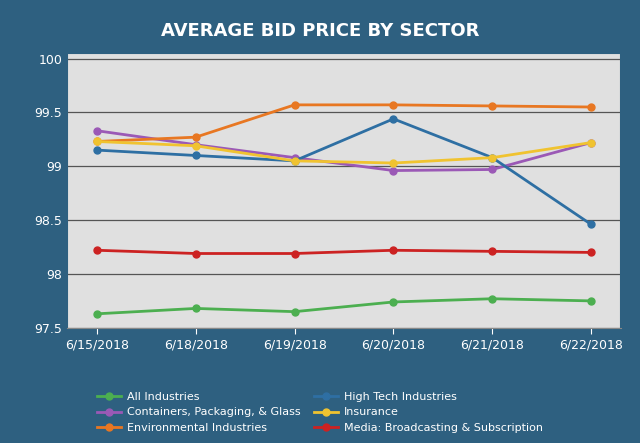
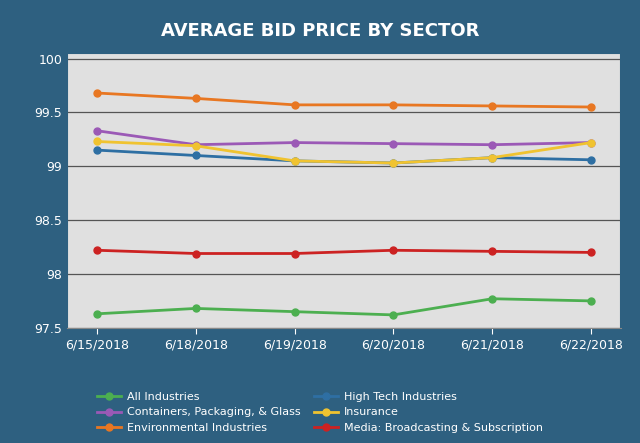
Environmental Industries/6/15/2018: 99.23 -> 99.68
Environmental Industries/6/18/2018: 99.27 -> 99.63
Containers, Packaging, & Glass/6/19/2018: 99.08 -> 99.22
All Industries/6/20/2018: 97.74 -> 97.62
Containers, Packaging, & Glass/6/20/2018: 98.96 -> 99.21
High Tech Industries/6/20/2018: 99.44 -> 99.03
Containers, Packaging, & Glass/6/21/2018: 98.97 -> 99.20
High Tech Industries/6/22/2018: 98.46 -> 99.06
